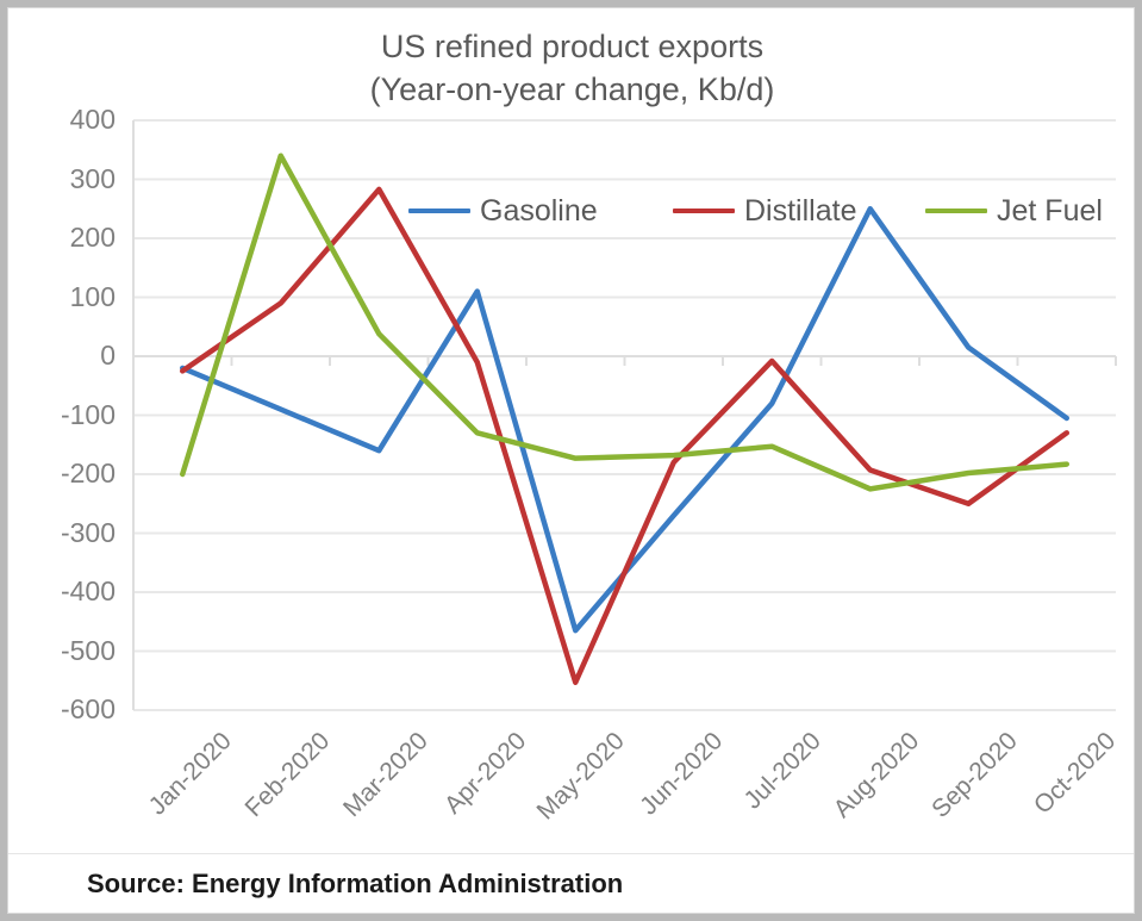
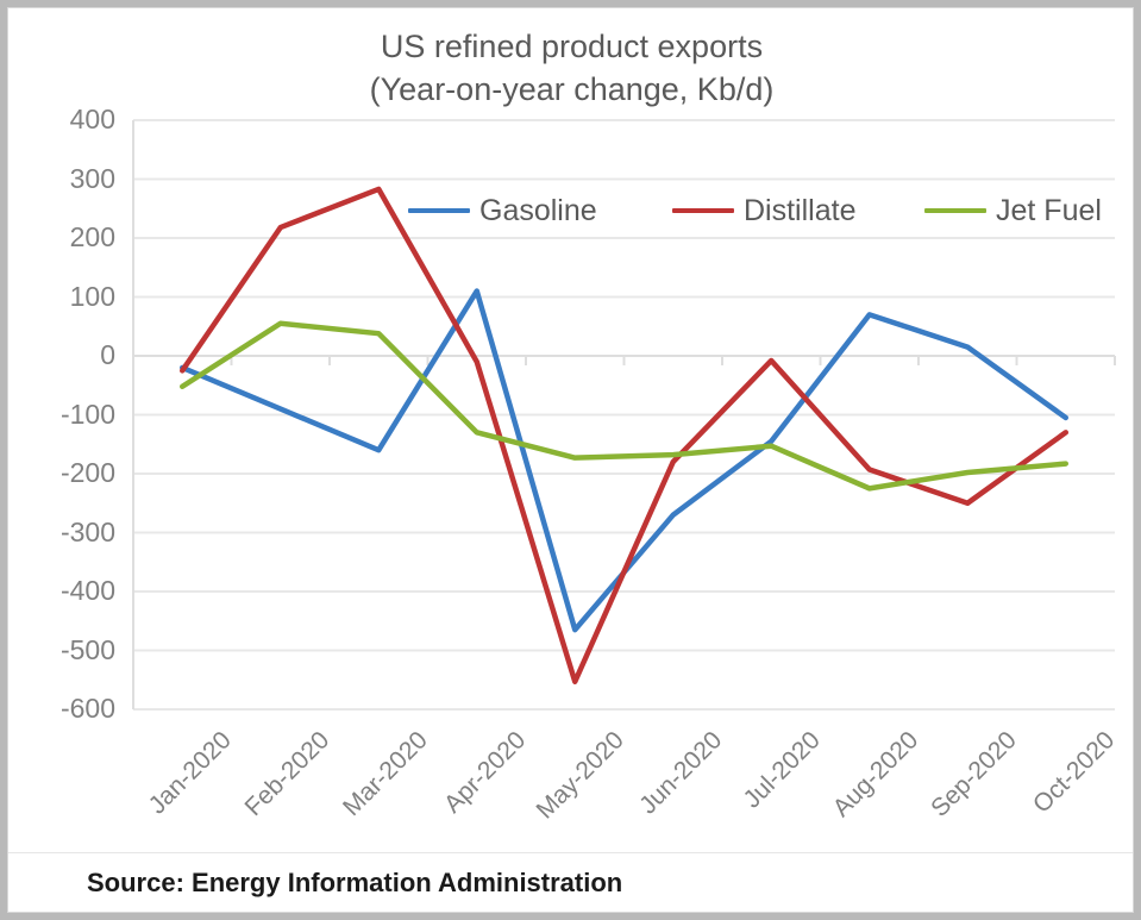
Jet Fuel/Jan-2020: -200 -> -50
Distillate/Feb-2020: 90 -> 220
Jet Fuel/Feb-2020: 340 -> 60
Gasoline/Jul-2020: -80 -> -140
Gasoline/Aug-2020: 250 -> 70
